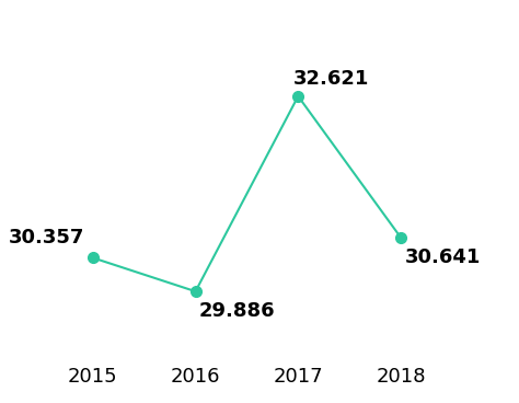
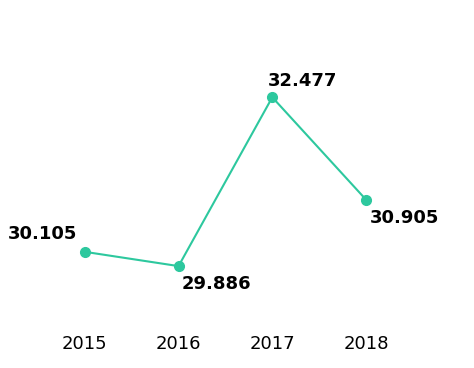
2015: 30.357 -> 30.105
2017: 32.621 -> 32.477
2018: 30.641 -> 30.905
